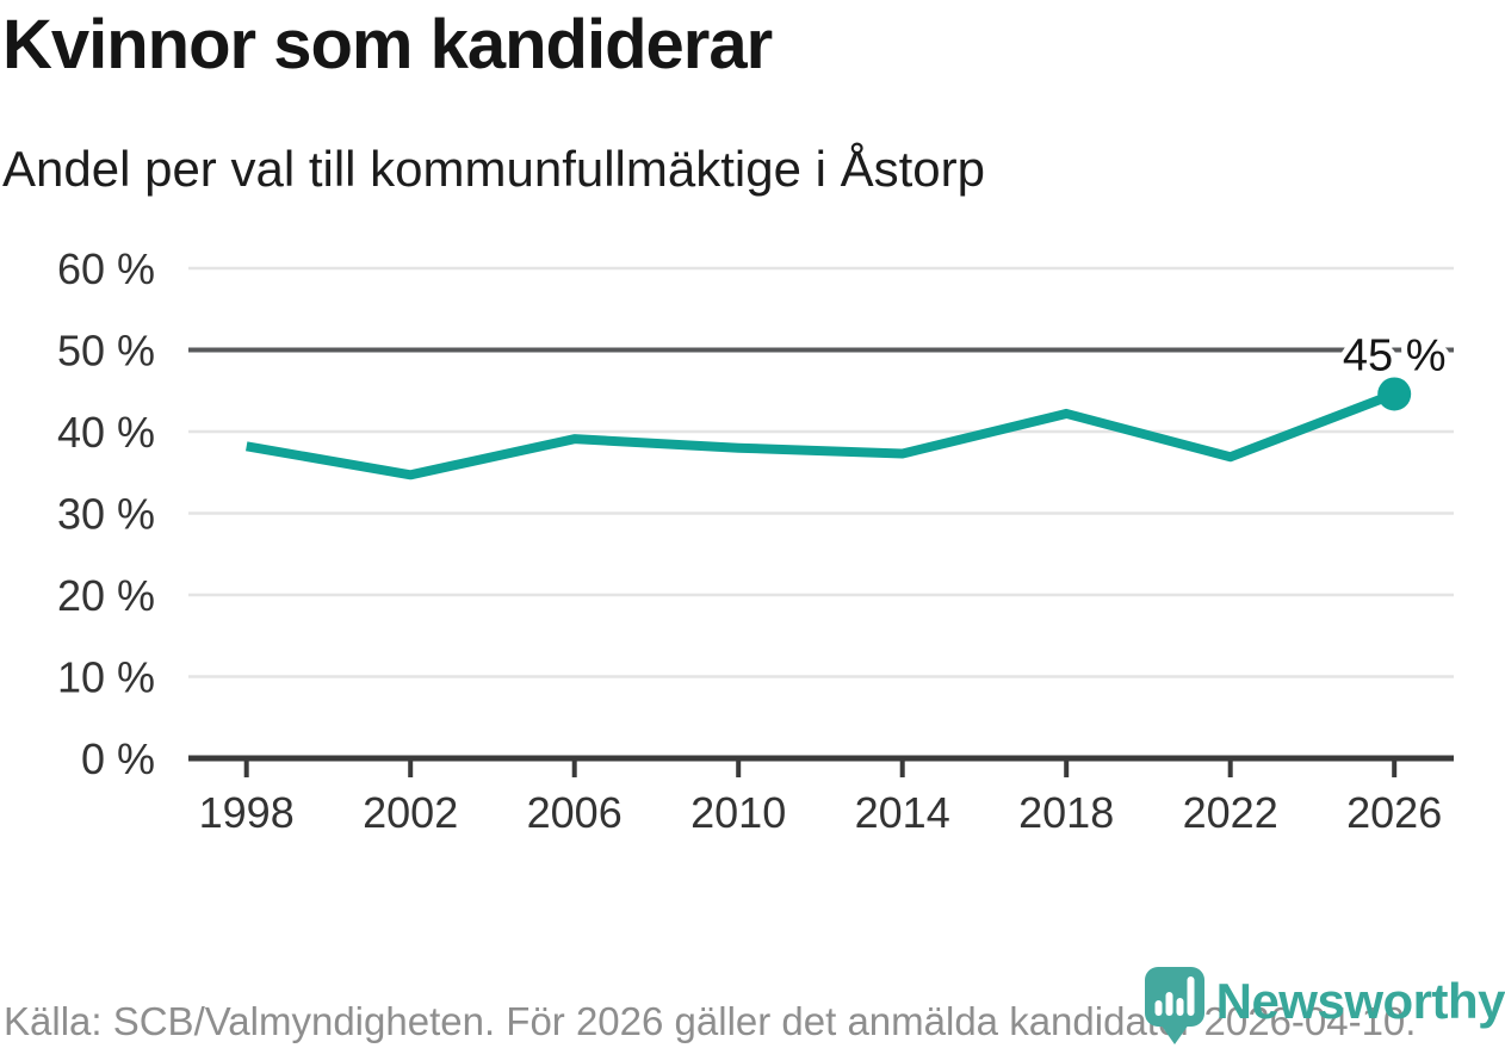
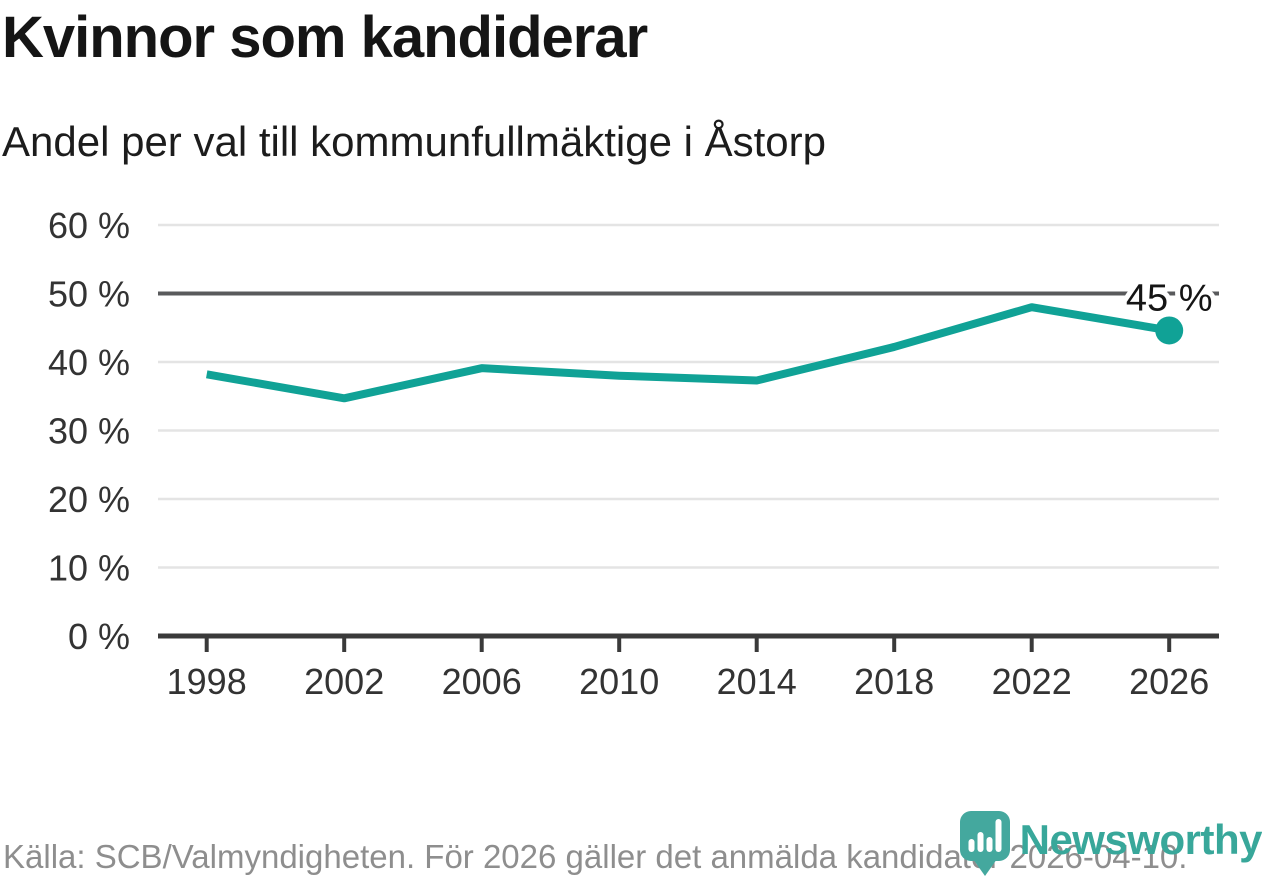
2022: 37% -> 48%
